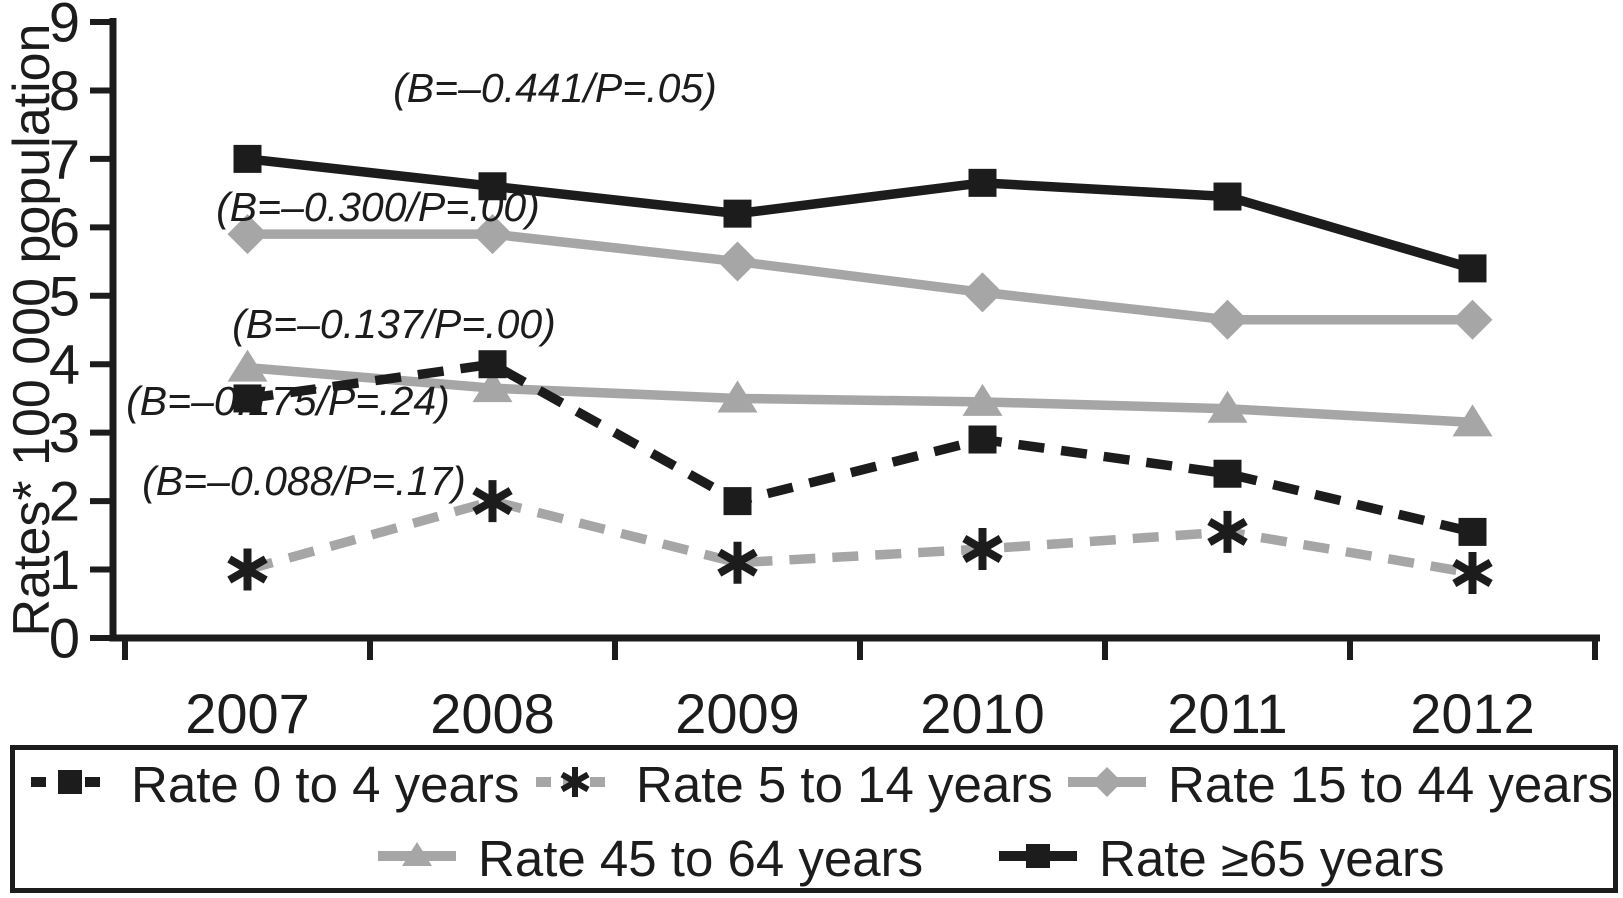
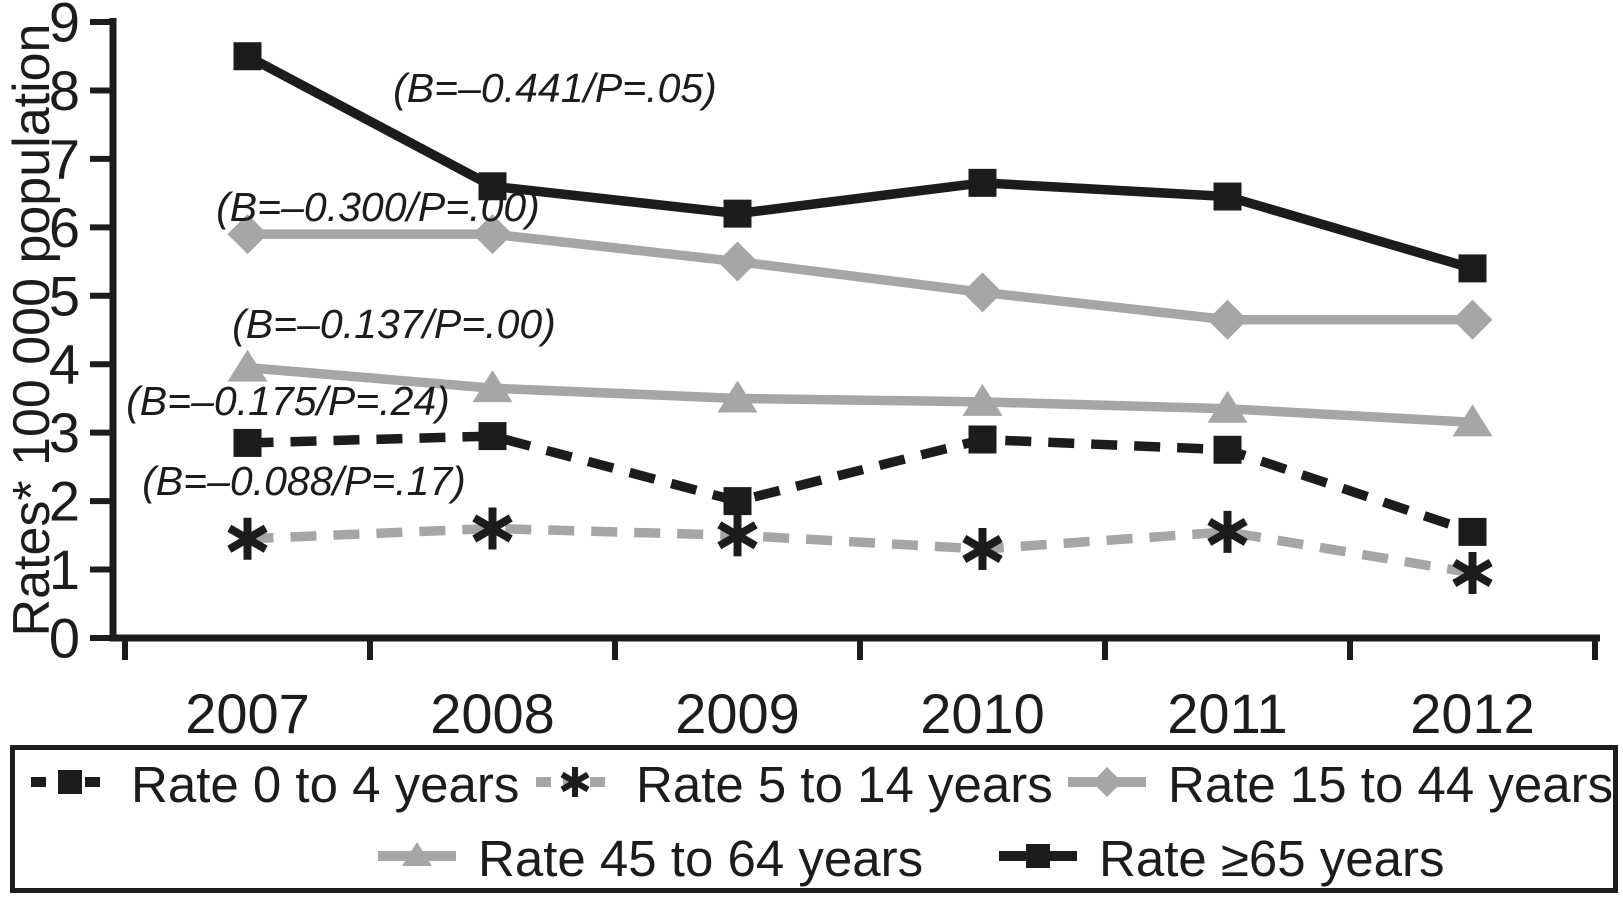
Rate 0 to 4 years/2007: 3.5 -> 2.9
Rate 5 to 14 years/2007: 1.0 -> 1.4
Rate ≥65 years/2007: 7.0 -> 8.5
Rate 0 to 4 years/2008: 4.0 -> 3.0
Rate 5 to 14 years/2008: 2.0 -> 1.6
Rate 5 to 14 years/2009: 1.1 -> 1.5
Rate 0 to 4 years/2011: 2.4 -> 2.8
